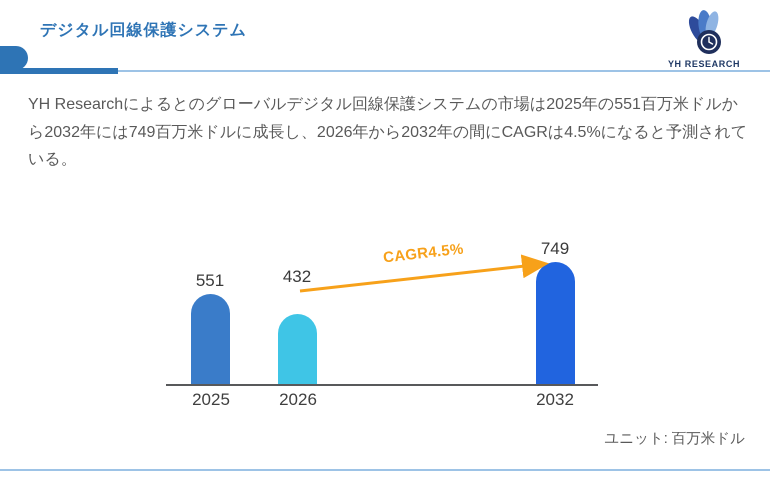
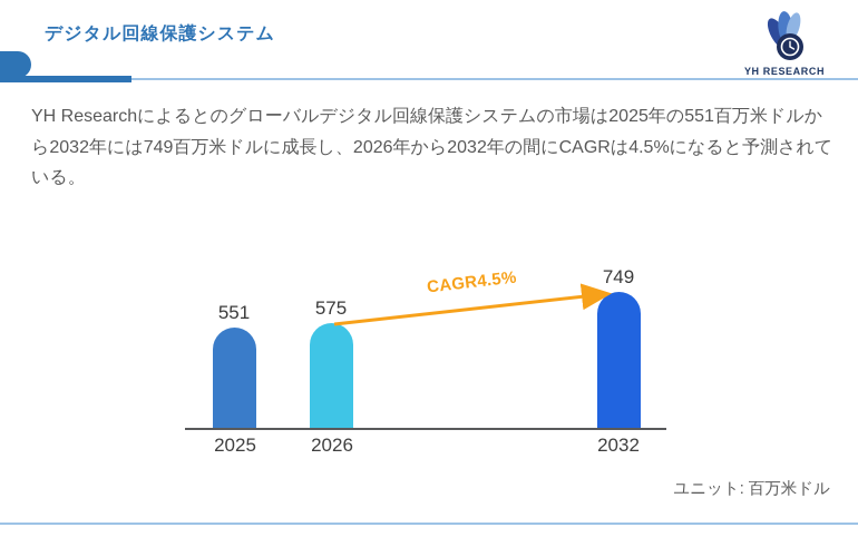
2026: 432 -> 575
